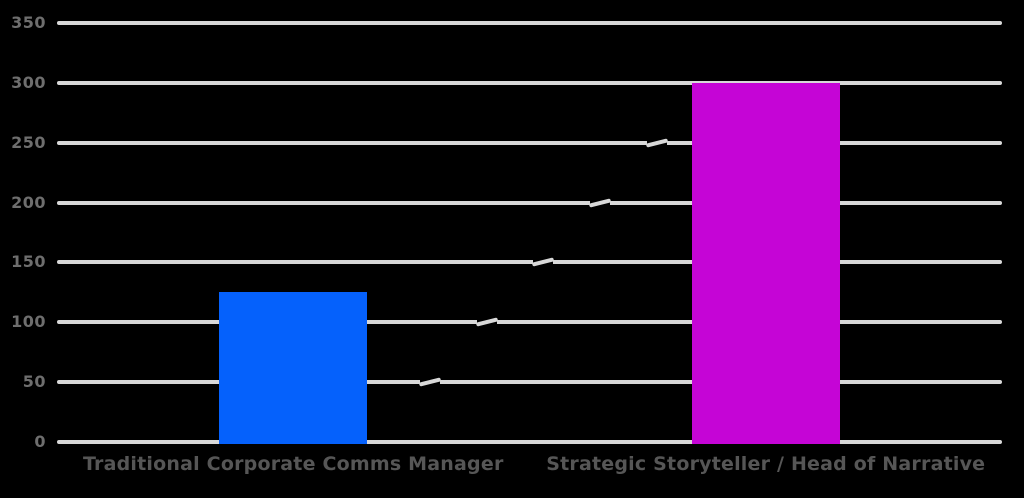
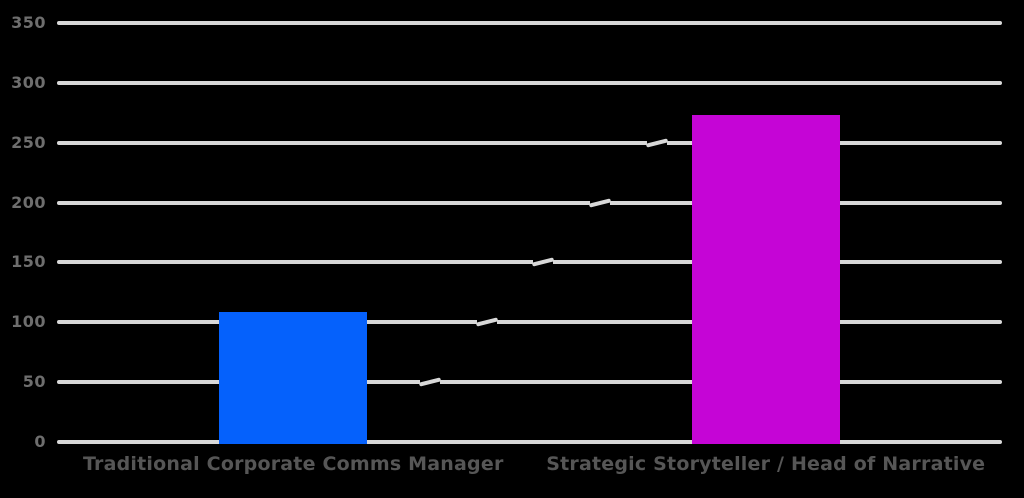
Traditional Corporate Comms Manager: 125 -> 109
Strategic Storyteller / Head of Narrative: 300 -> 273
